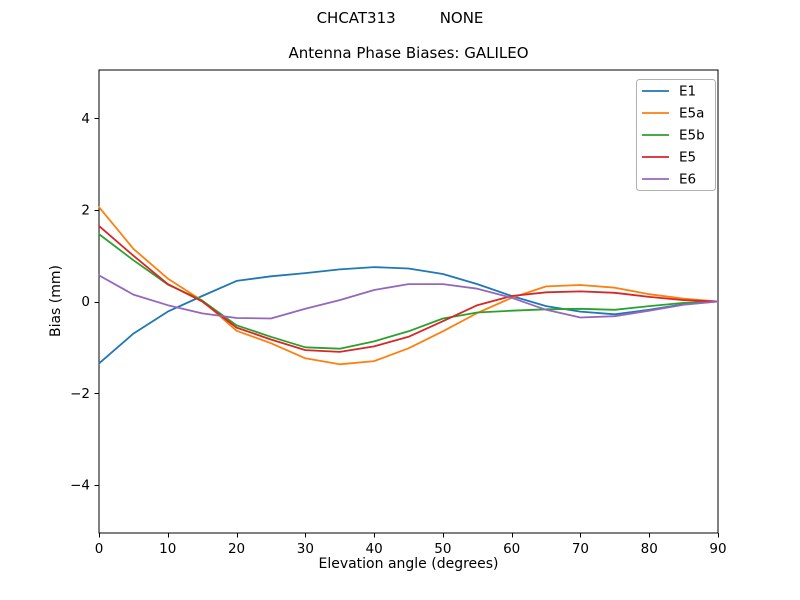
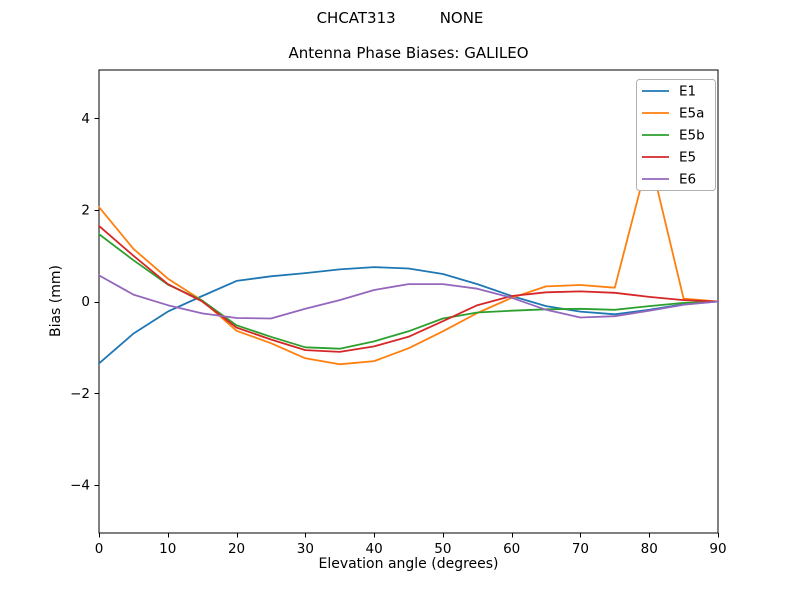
E5a/80: 0.2 -> 3.2
